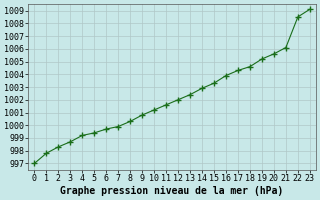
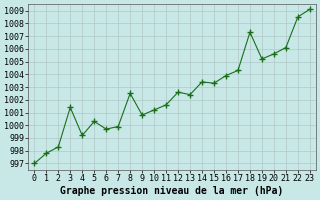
3: 998.7 -> 1001.4
5: 999.4 -> 1000.3
8: 1000.3 -> 1002.5
12: 1002.0 -> 1002.6
14: 1002.9 -> 1003.4
18: 1004.6 -> 1007.3
